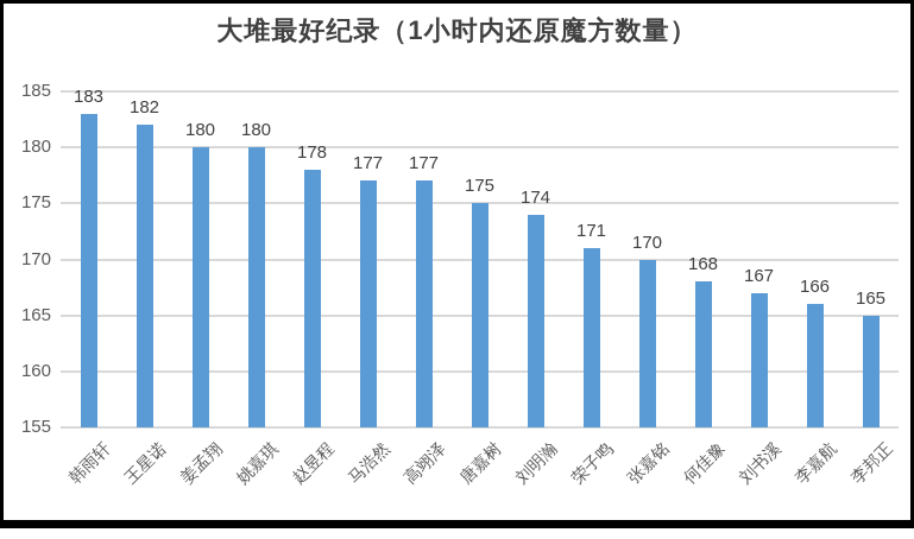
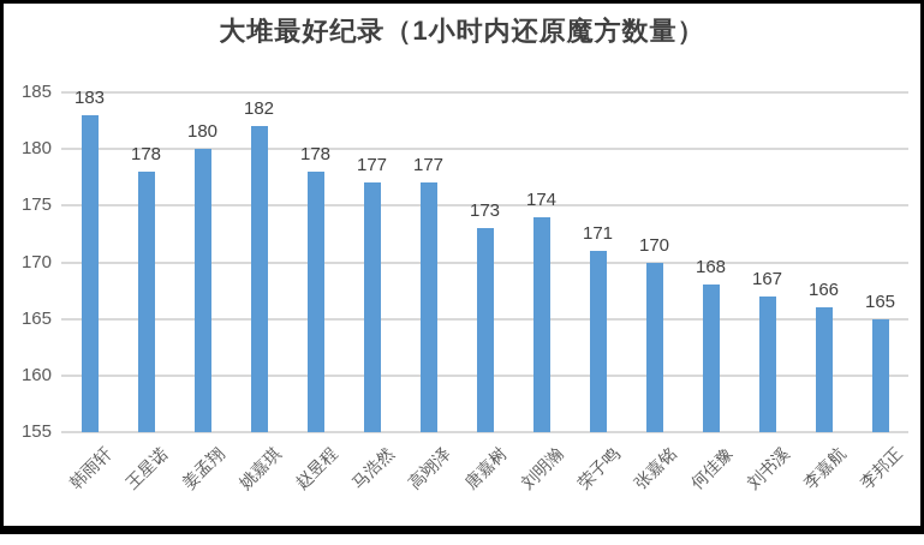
王星诺: 182 -> 178
姚嘉琪: 180 -> 182
唐嘉树: 175 -> 173
